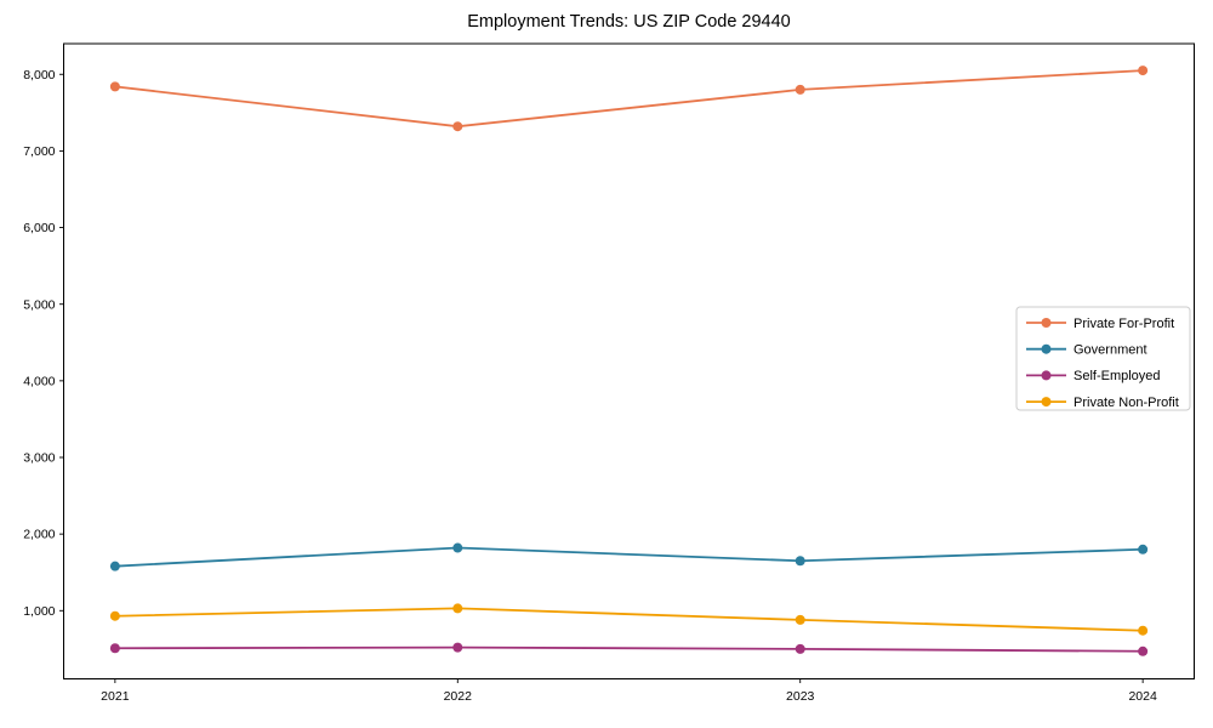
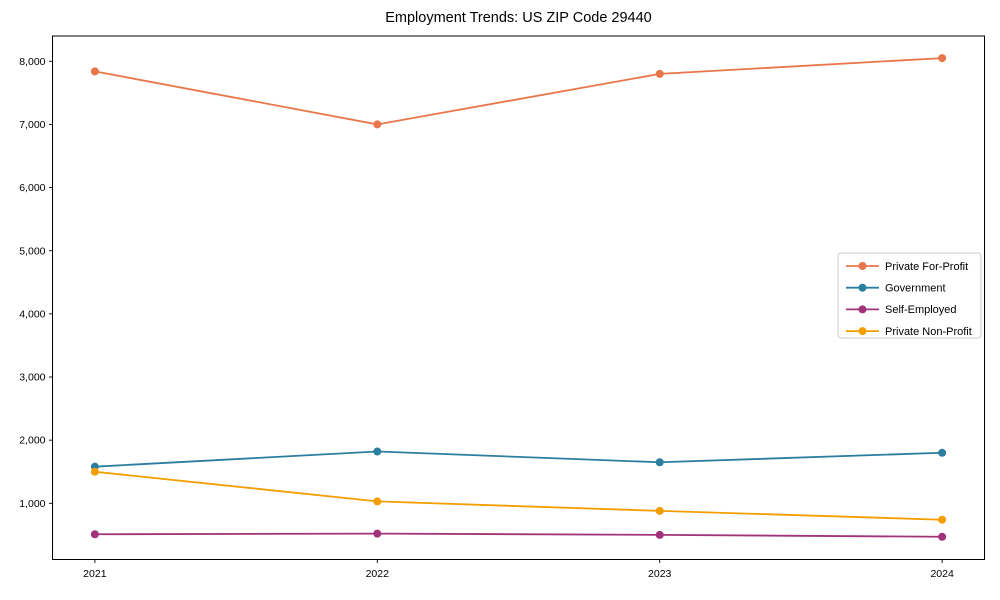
Private Non-Profit/2021: 900 -> 1500
Private For-Profit/2022: 7300 -> 7000
